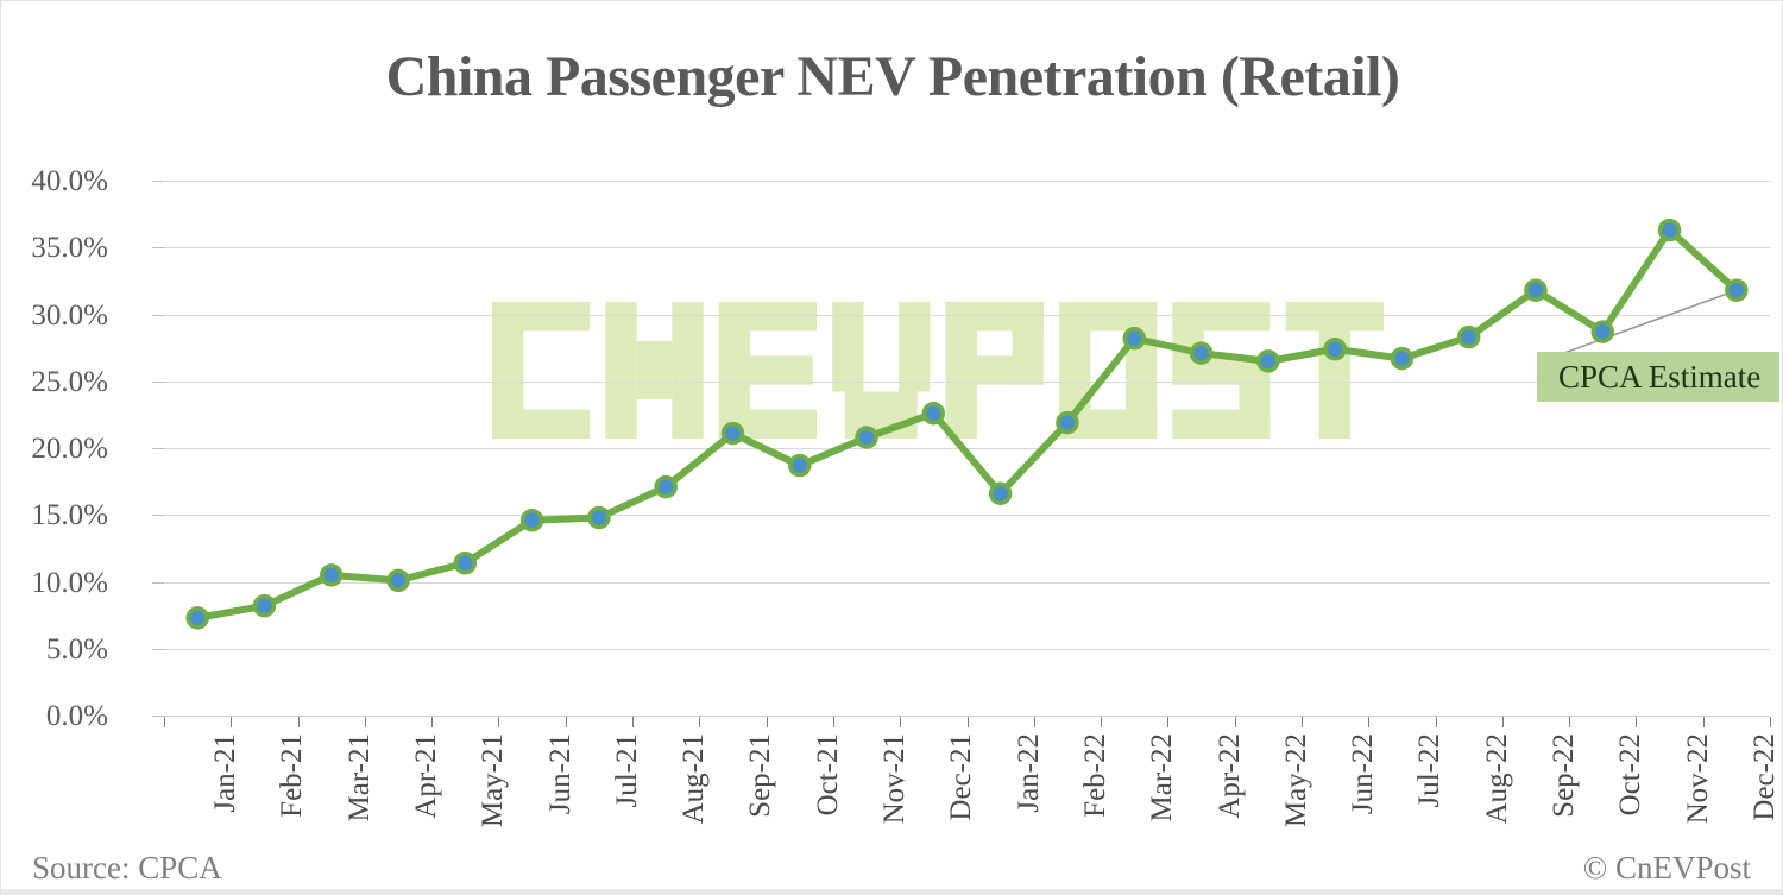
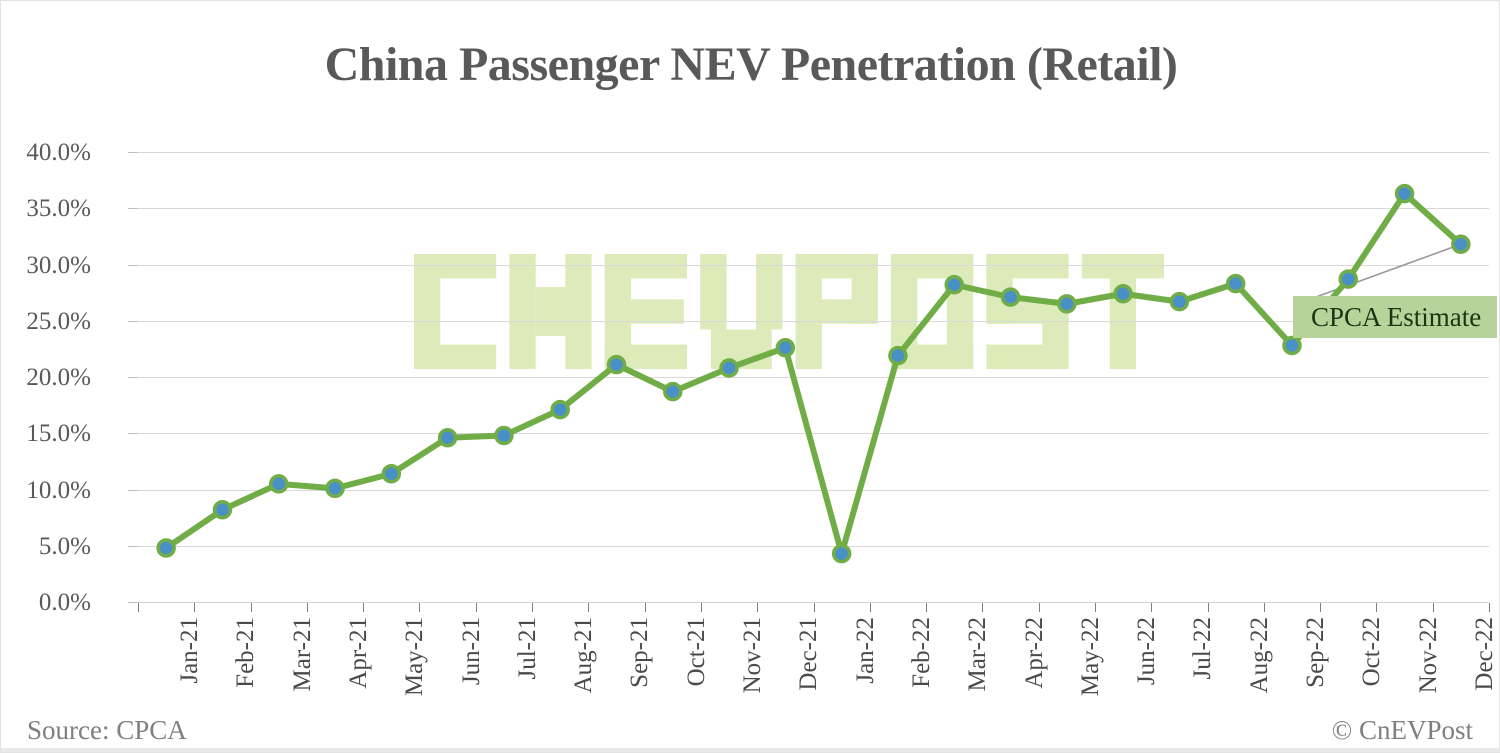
Jan-21: 7.3% -> 4.8%
Jan-22: 16.6% -> 4.3%
Sep-22: 31.8% -> 22.8%
